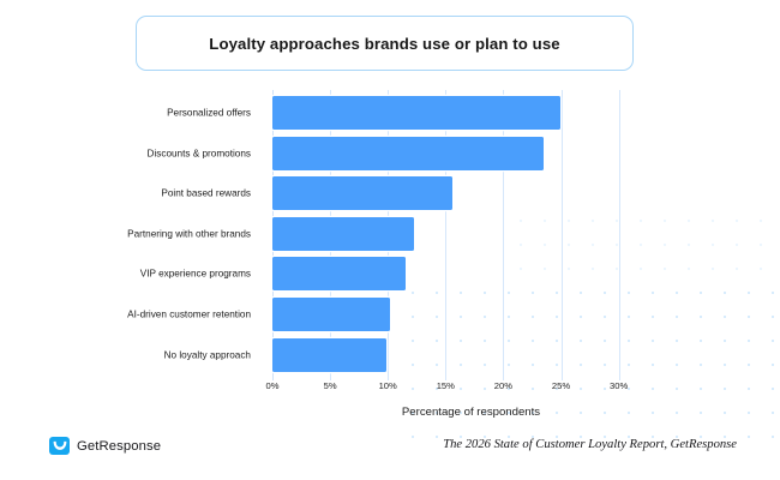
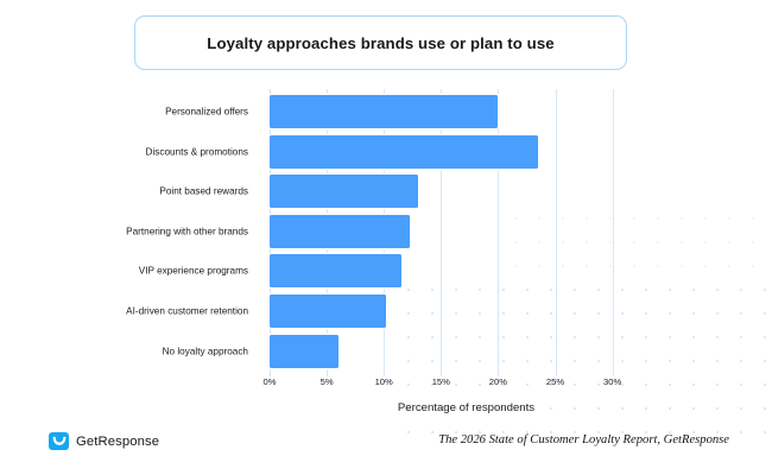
Personalized offers: 25% -> 20%
Point based rewards: 16% -> 13%
No loyalty approach: 10% -> 6%
